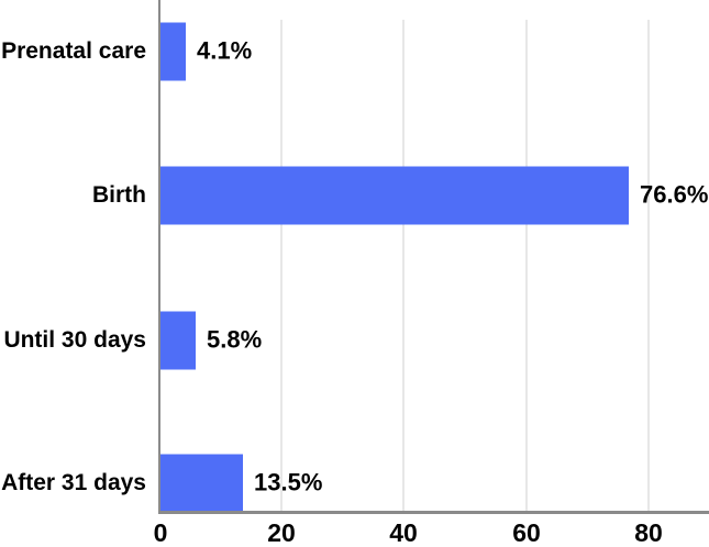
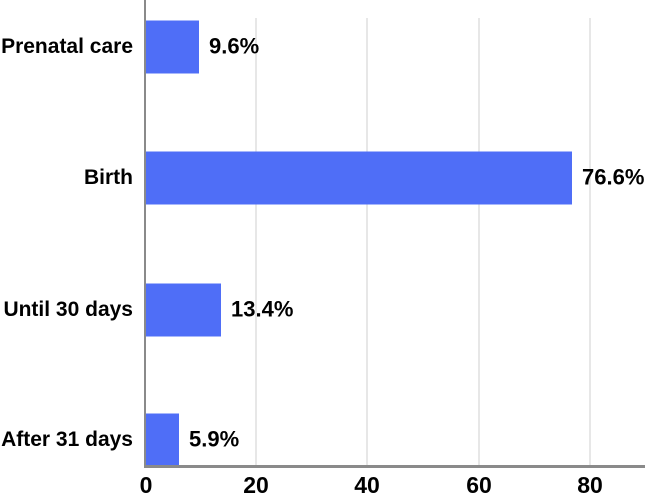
Prenatal care: 4.1% -> 9.6%
Until 30 days: 5.8% -> 13.4%
After 31 days: 13.5% -> 5.9%
